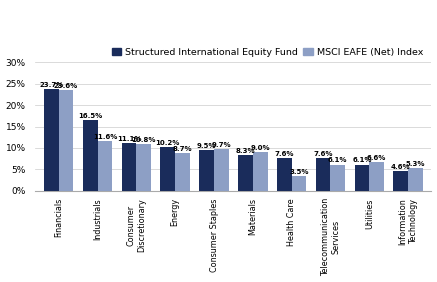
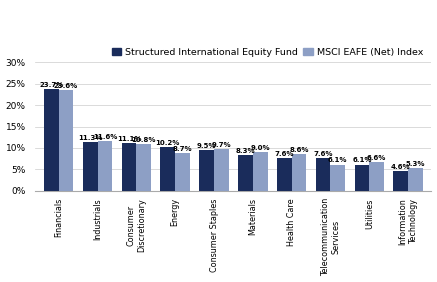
Structured International Equity Fund/Industrials: 16.5% -> 11.3%
MSCI EAFE (Net) Index/Health Care: 3.5% -> 8.6%
